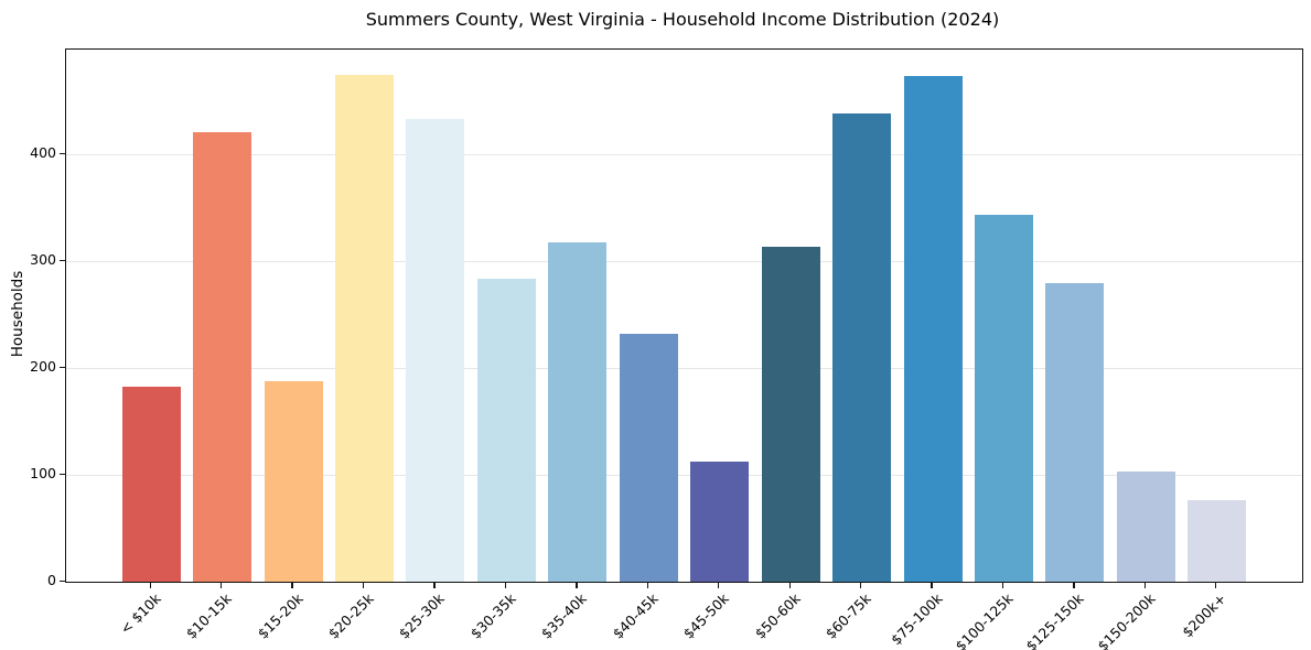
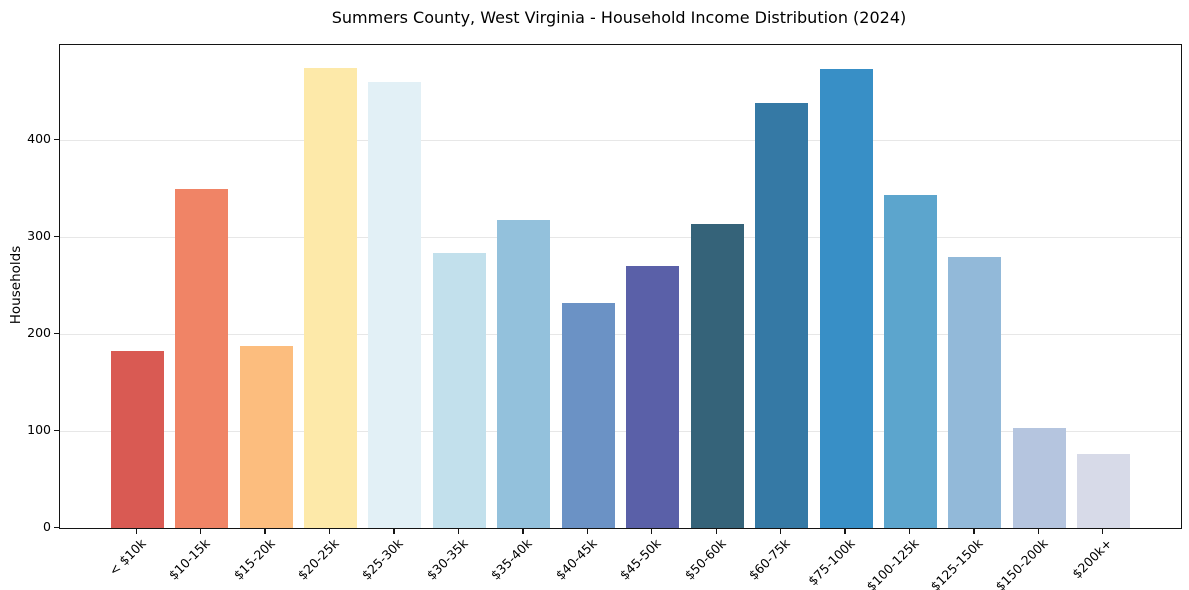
$10-15k: 420 -> 350
$25-30k: 430 -> 460
$45-50k: 110 -> 270
